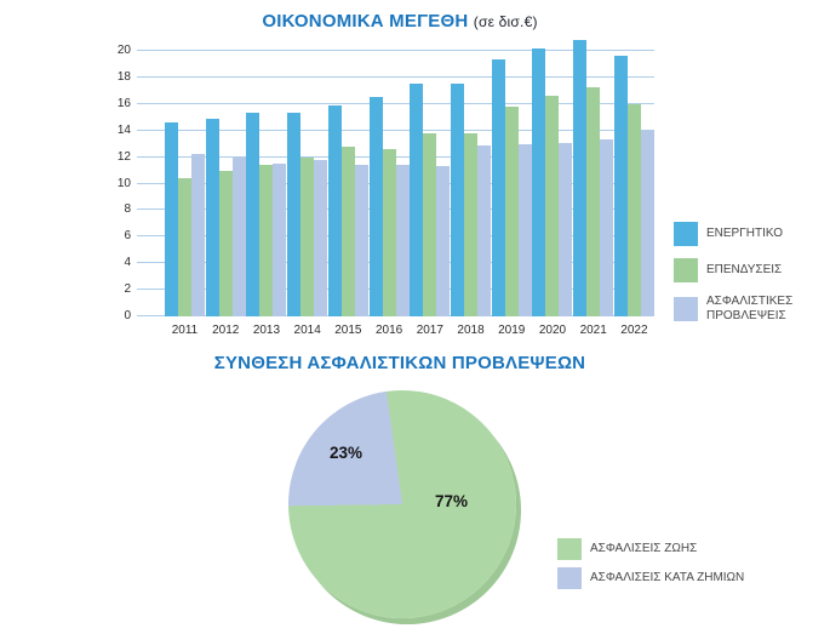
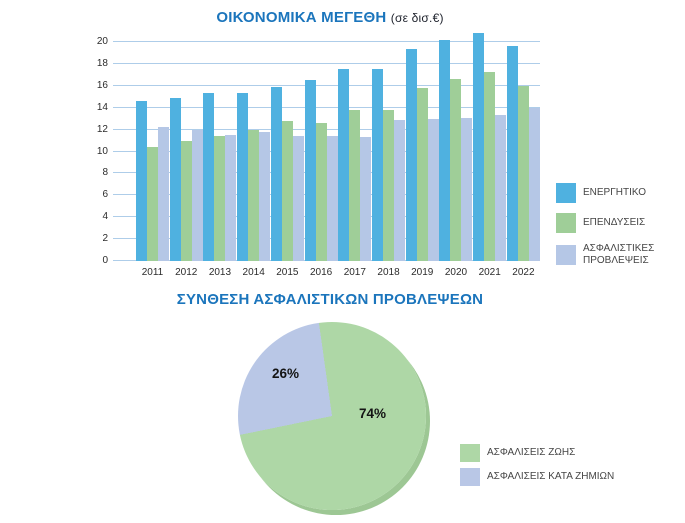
ΣΥΝΘΕΣΗ ΑΣΦΑΛΙΣΤΙΚΩΝ ΠΡΟΒΛΕΨΕΩΝ/ΑΣΦΑΛΙΣΕΙΣ ΖΩΗΣ: 77% -> 74%
ΣΥΝΘΕΣΗ ΑΣΦΑΛΙΣΤΙΚΩΝ ΠΡΟΒΛΕΨΕΩΝ/ΑΣΦΑΛΙΣΕΙΣ ΚΑΤΑ ΖΗΜΙΩΝ: 23% -> 26%
